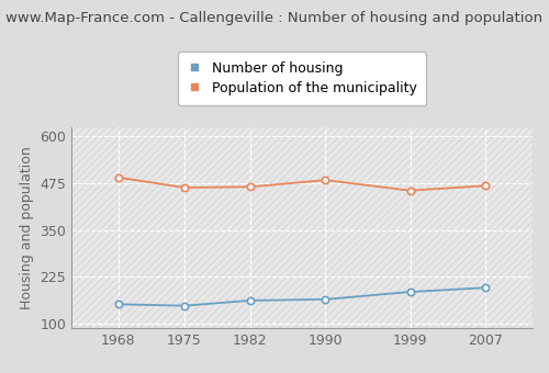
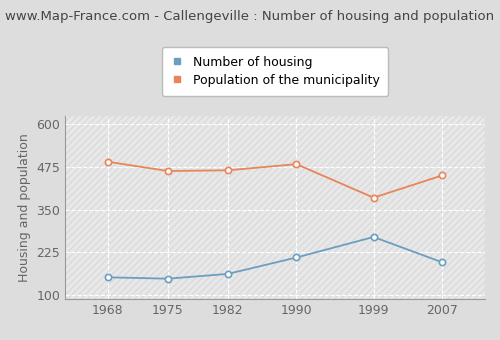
Number of housing/1990: 165 -> 210
Number of housing/1999: 185 -> 270
Population of the municipality/1999: 455 -> 385
Population of the municipality/2007: 468 -> 450
